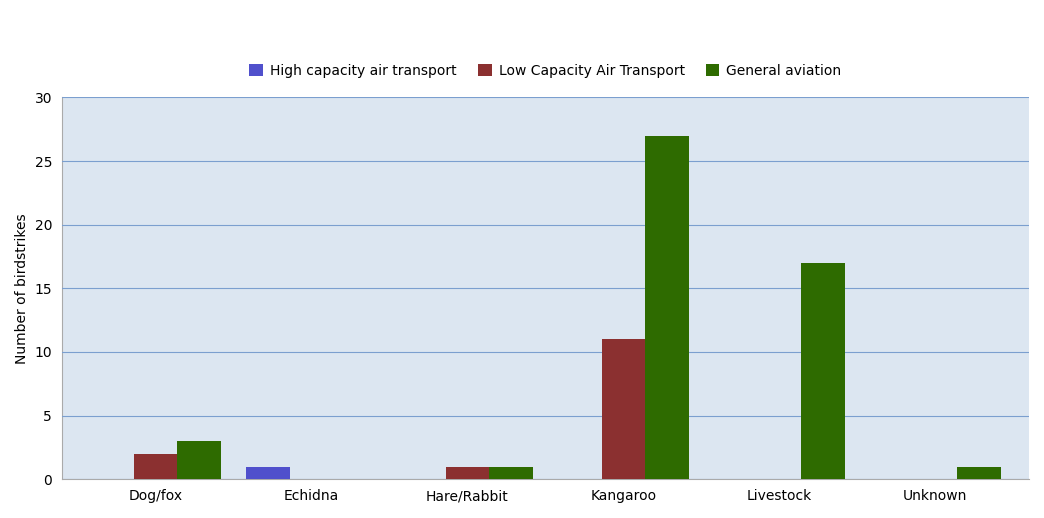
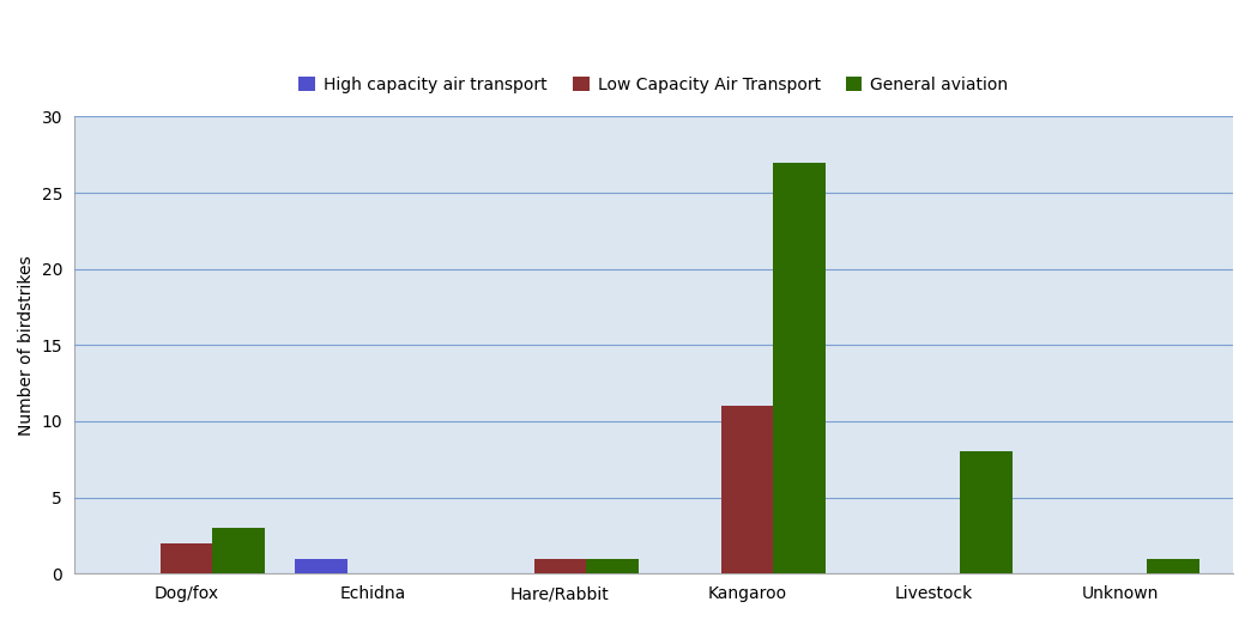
General aviation/Livestock: 17 -> 8
